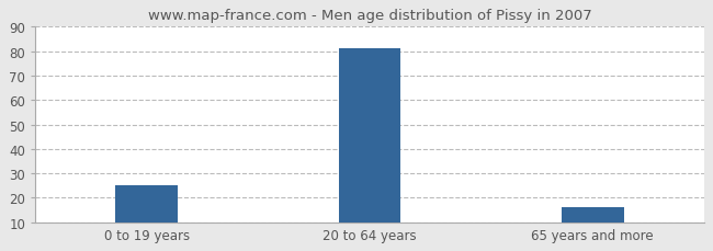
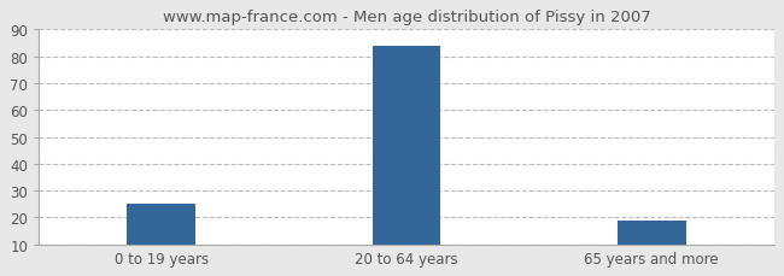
20 to 64 years: 81 -> 84
65 years and more: 16 -> 19
